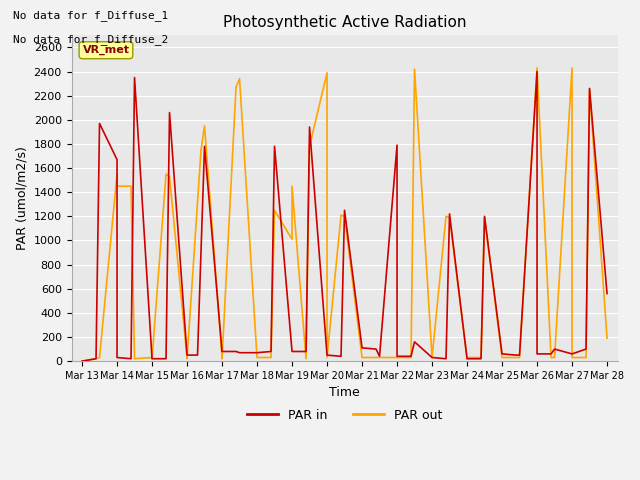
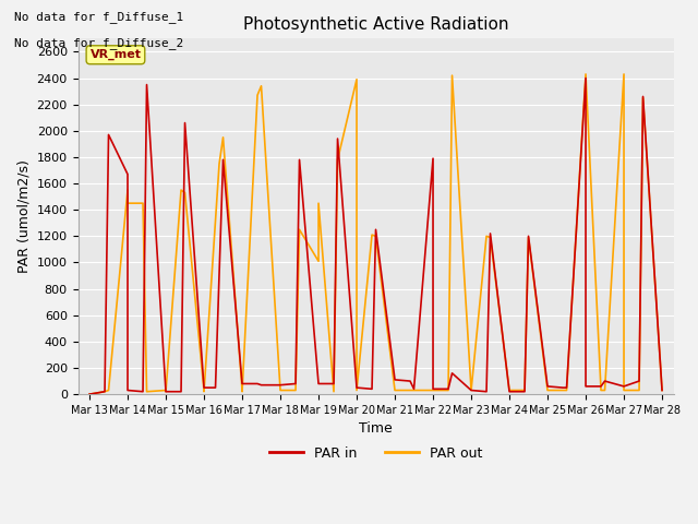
PAR in/Mar 28: 560 -> 30
PAR out/Mar 28: 190 -> 30
